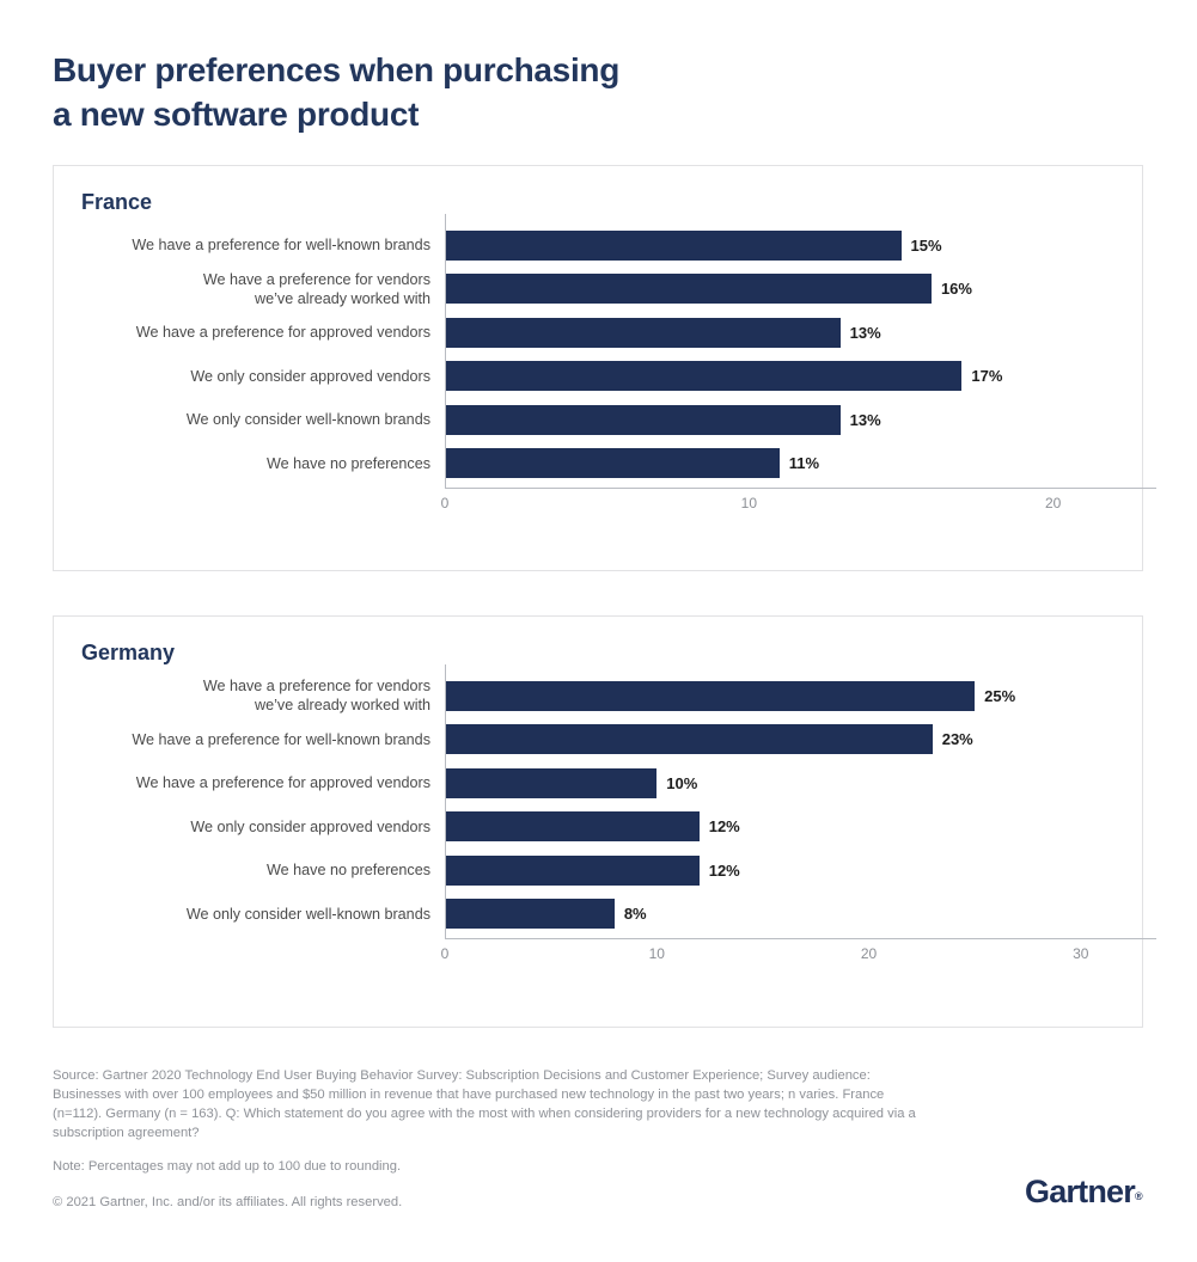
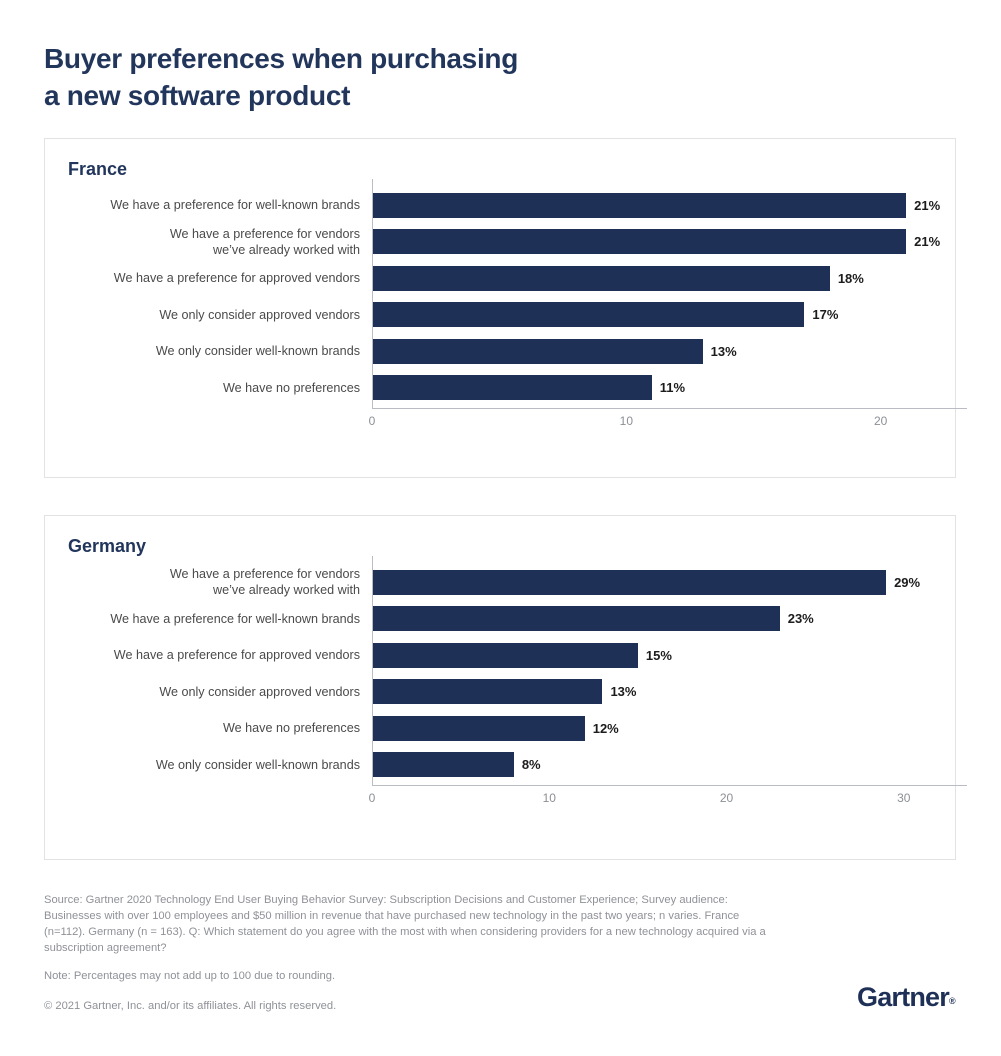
France/We have a preference for well-known brands: 15% -> 21%
France/We have a preference for vendors we’ve already worked with: 16% -> 21%
France/We have a preference for approved vendors: 13% -> 18%
Germany/We have a preference for vendors we’ve already worked with: 25% -> 29%
Germany/We have a preference for approved vendors: 10% -> 15%
Germany/We only consider approved vendors: 12% -> 13%
